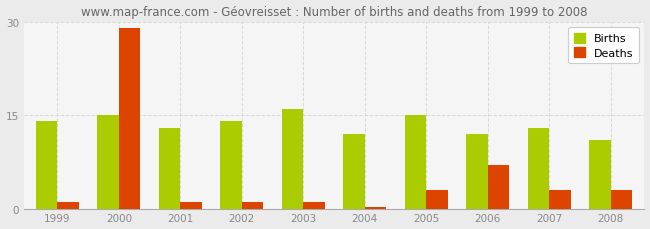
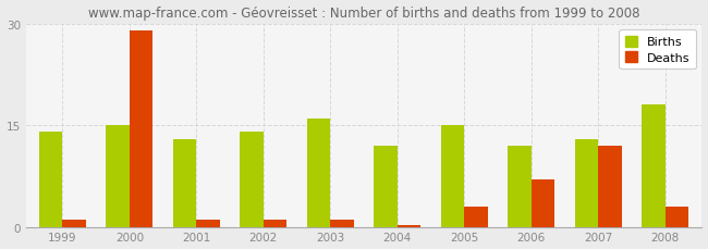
Deaths/2007: 3.0 -> 12.0
Births/2008: 11 -> 18
